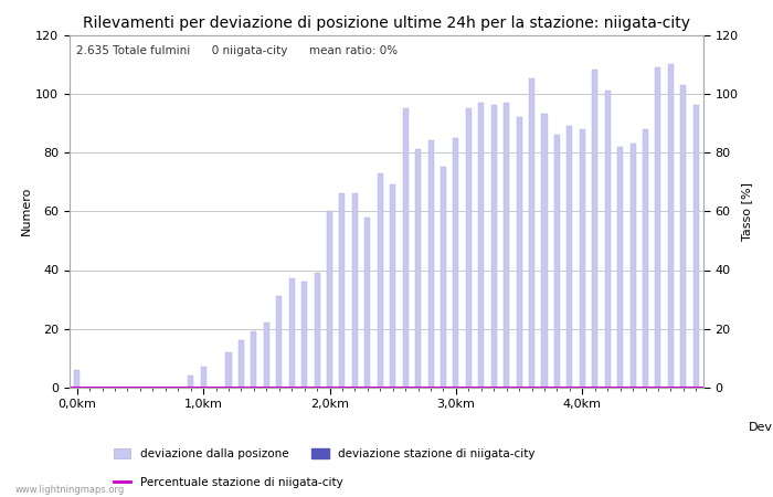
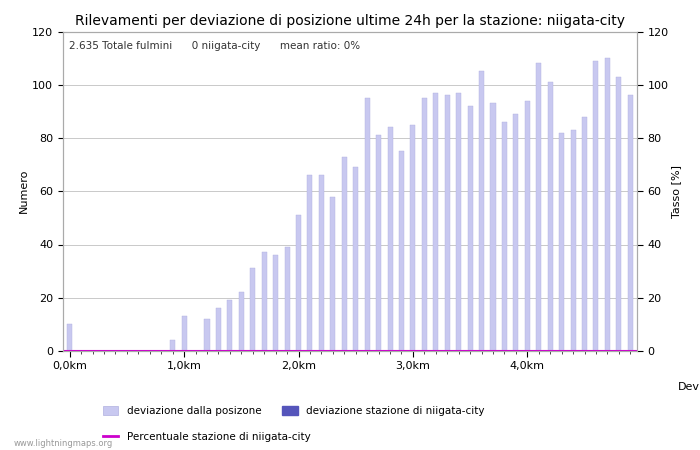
0,0km: 6 -> 10
1,0km: 7 -> 13
2,0km: 60 -> 51
4,0km: 88 -> 94
